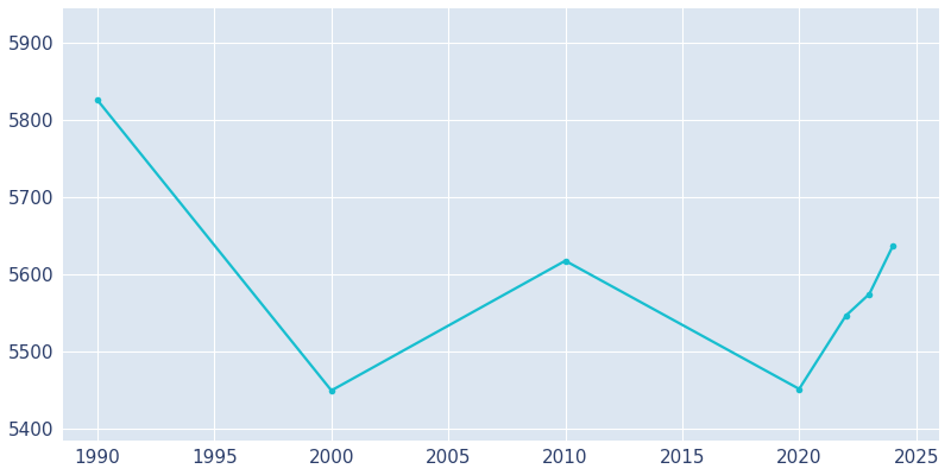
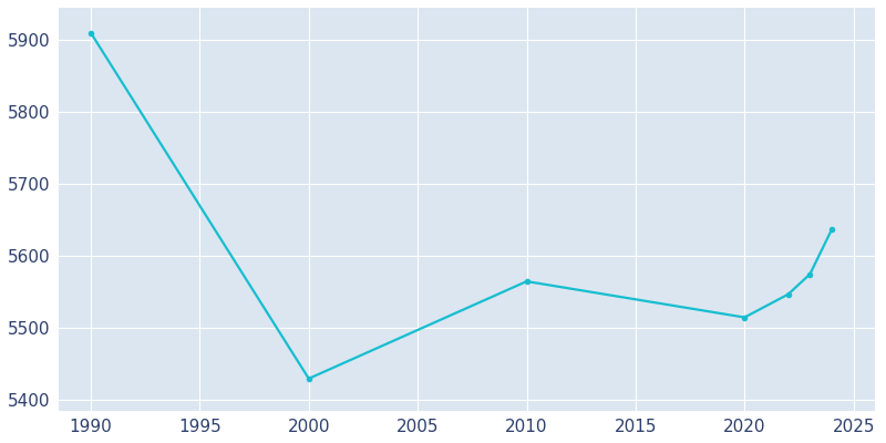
1990: 5826 -> 5910
2000: 5450 -> 5430
2010: 5618 -> 5565
2020: 5452 -> 5515
